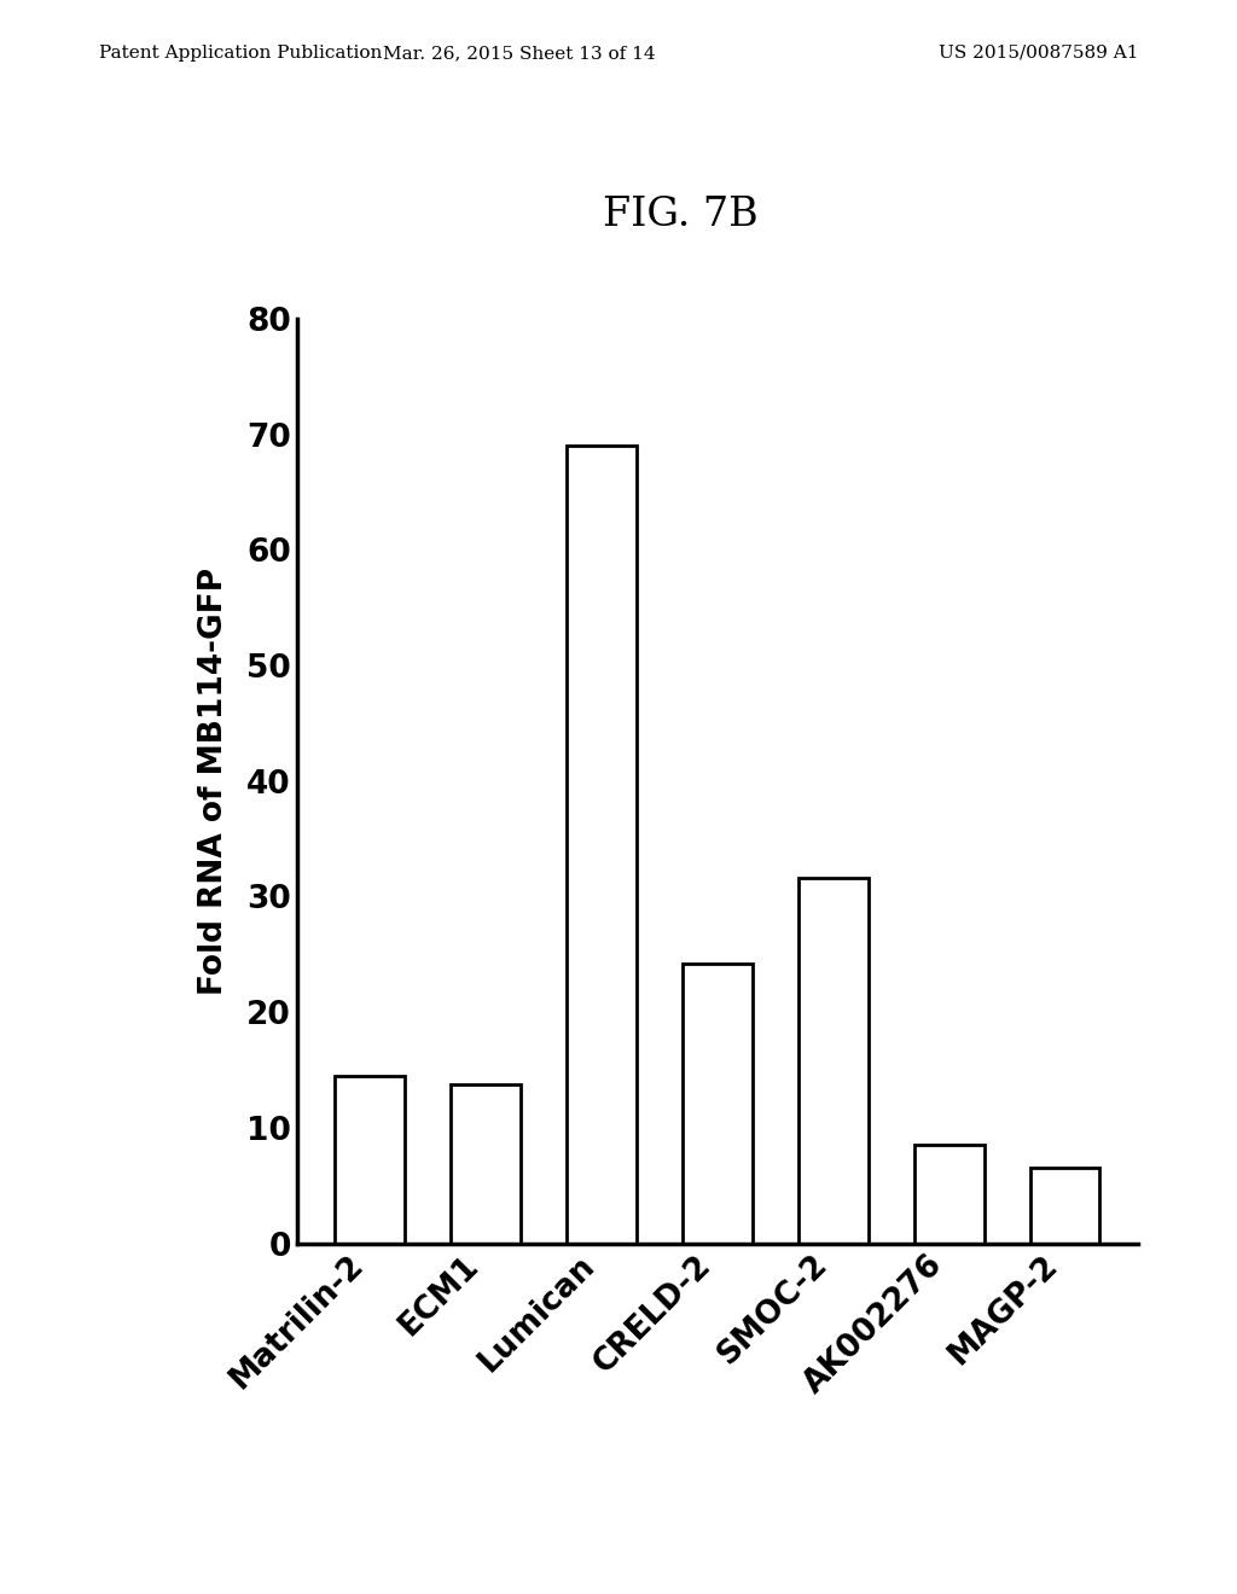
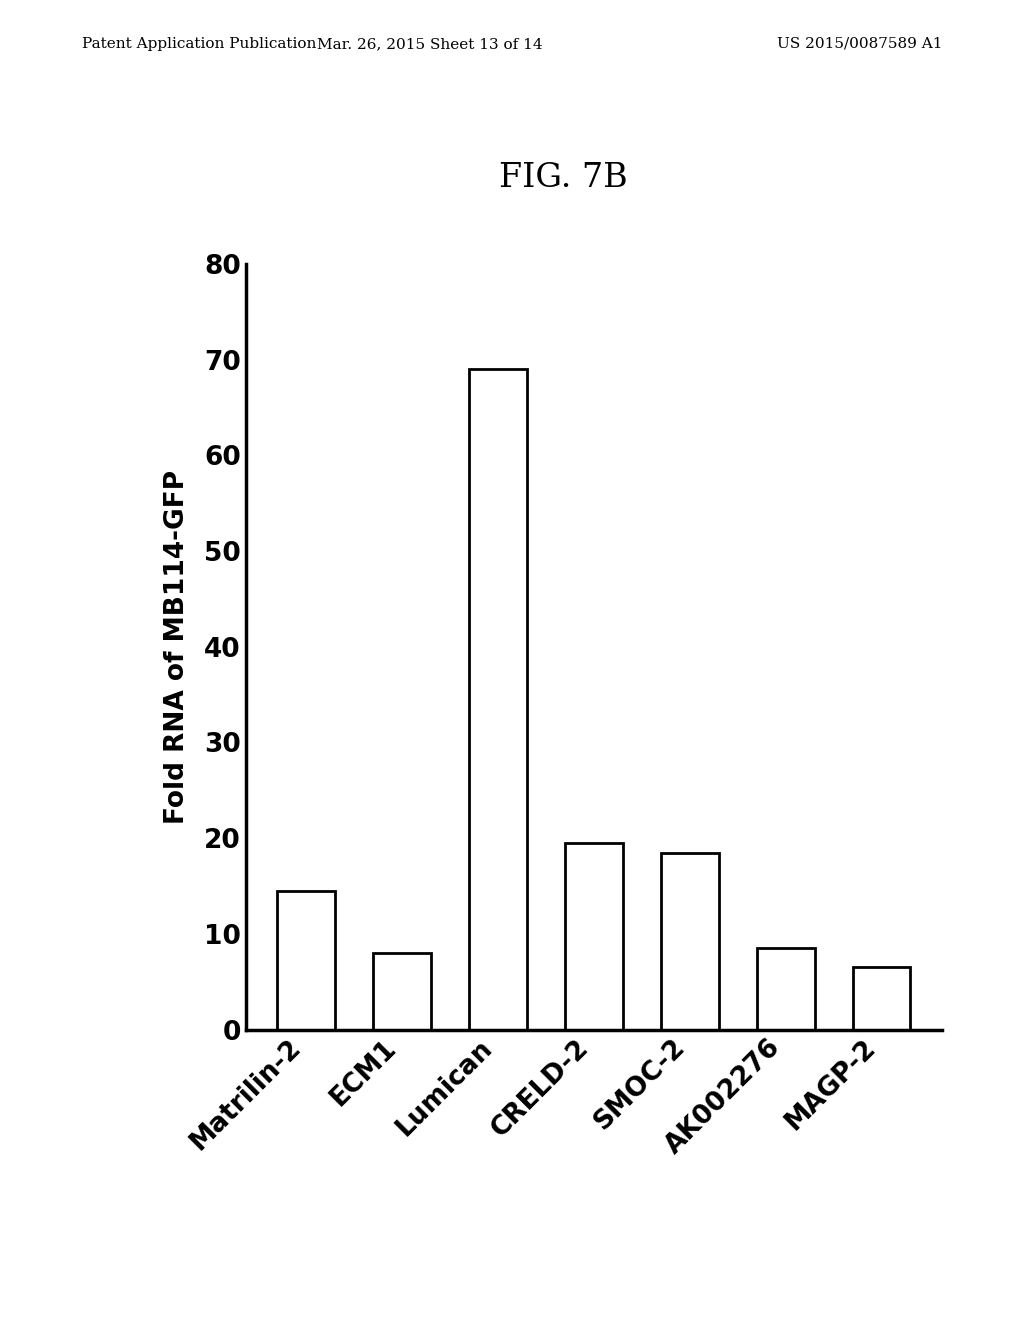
ECM1: 13.8 -> 8.0
CRELD-2: 24.2 -> 19.5
SMOC-2: 31.6 -> 18.5
